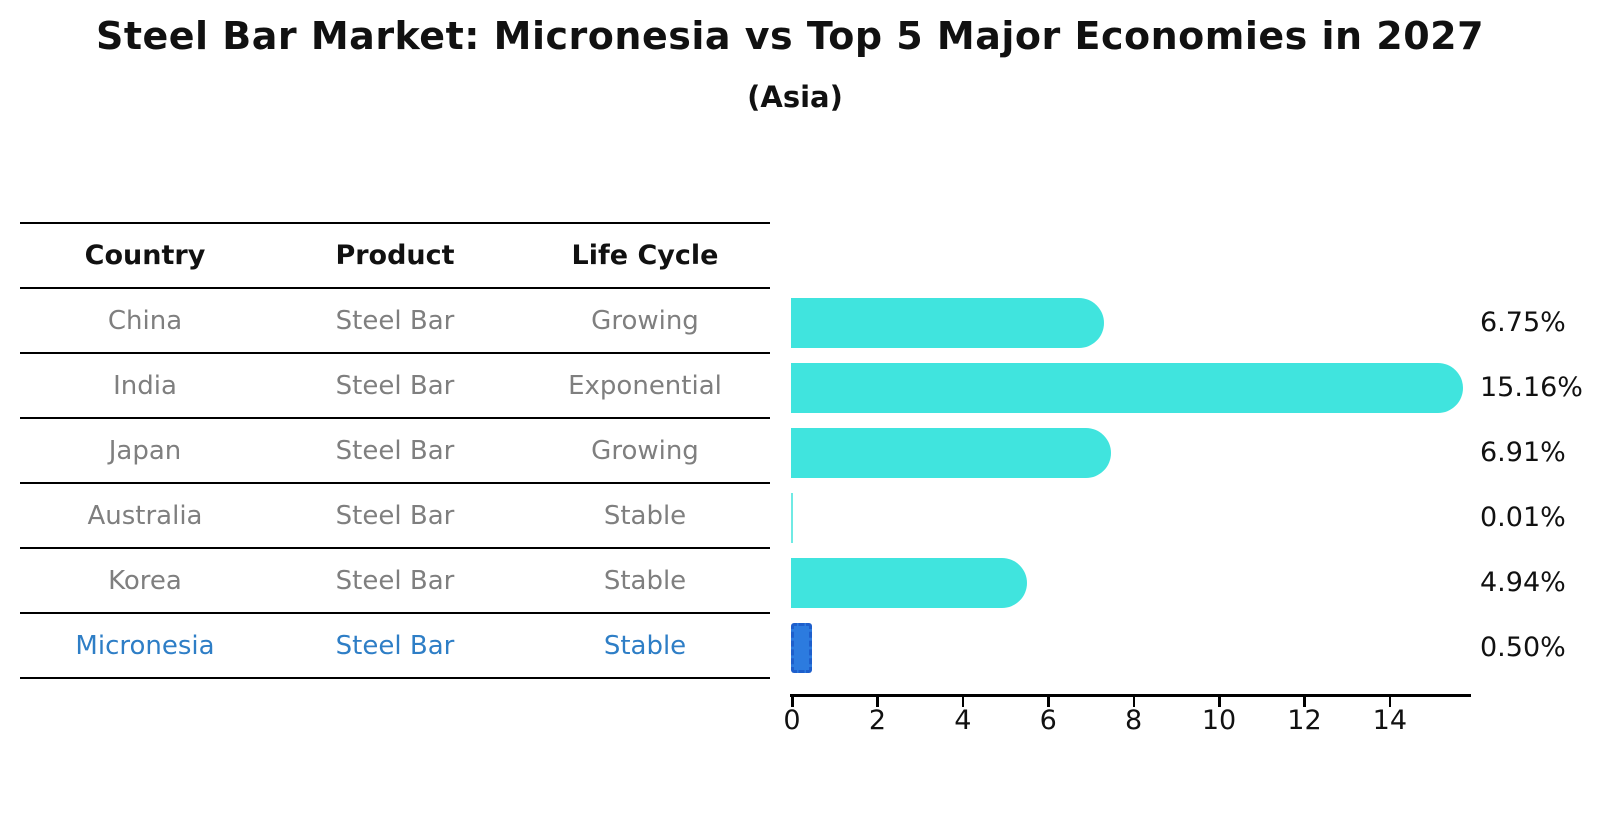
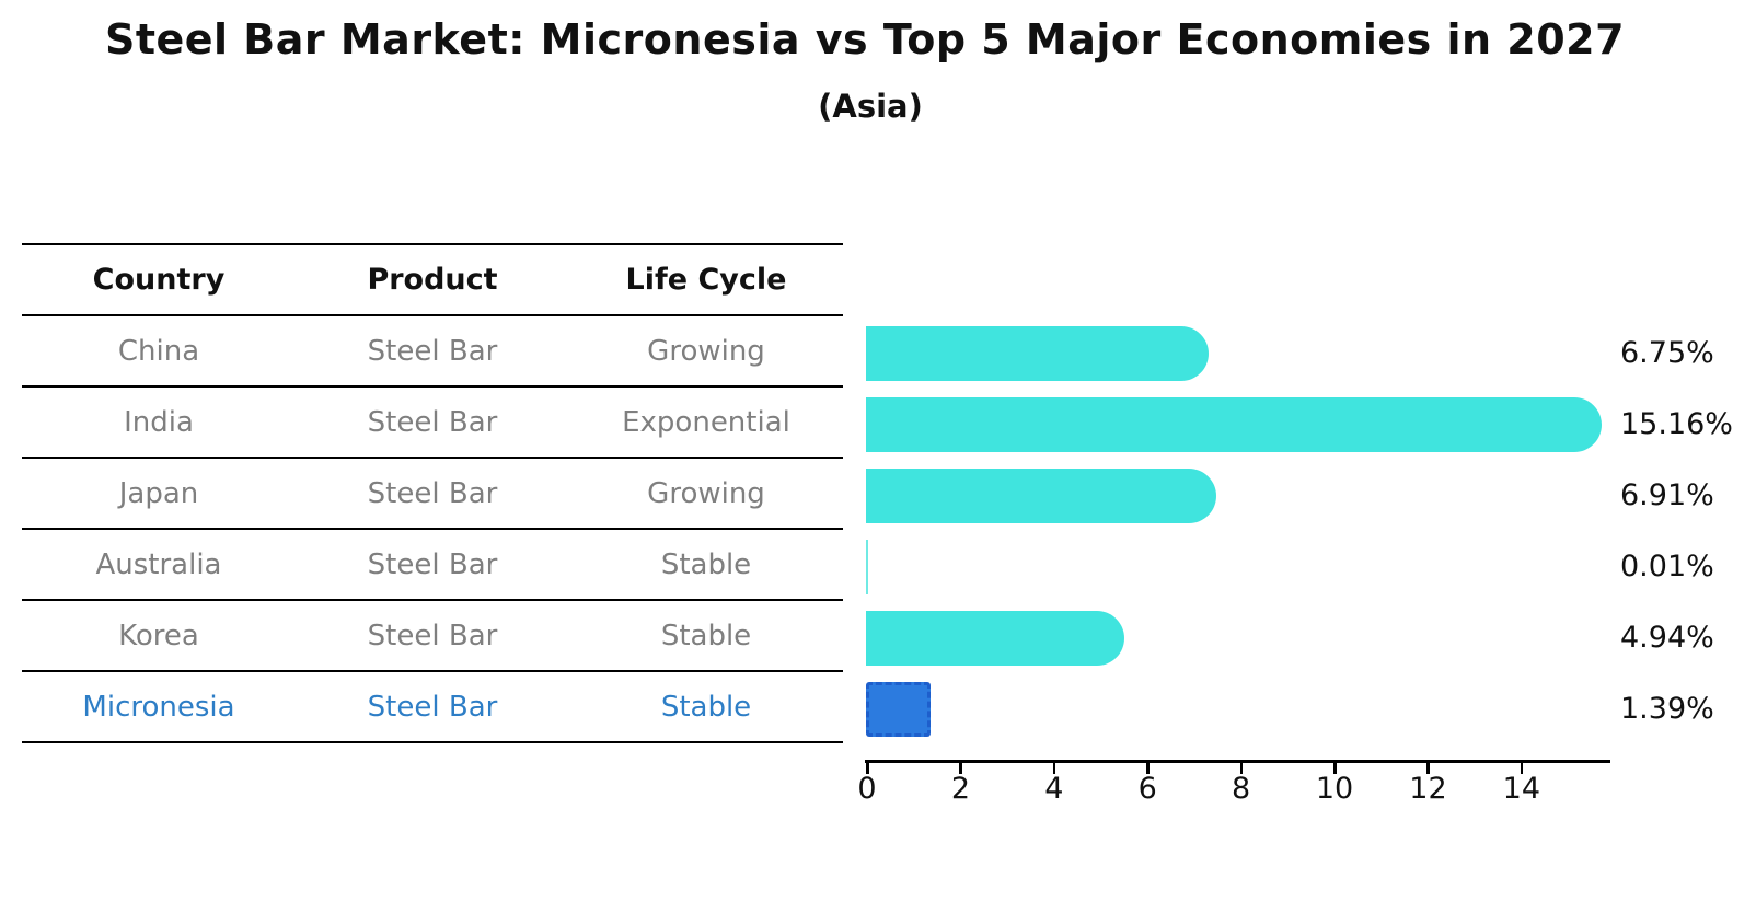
Micronesia: 0.50% -> 1.39%
